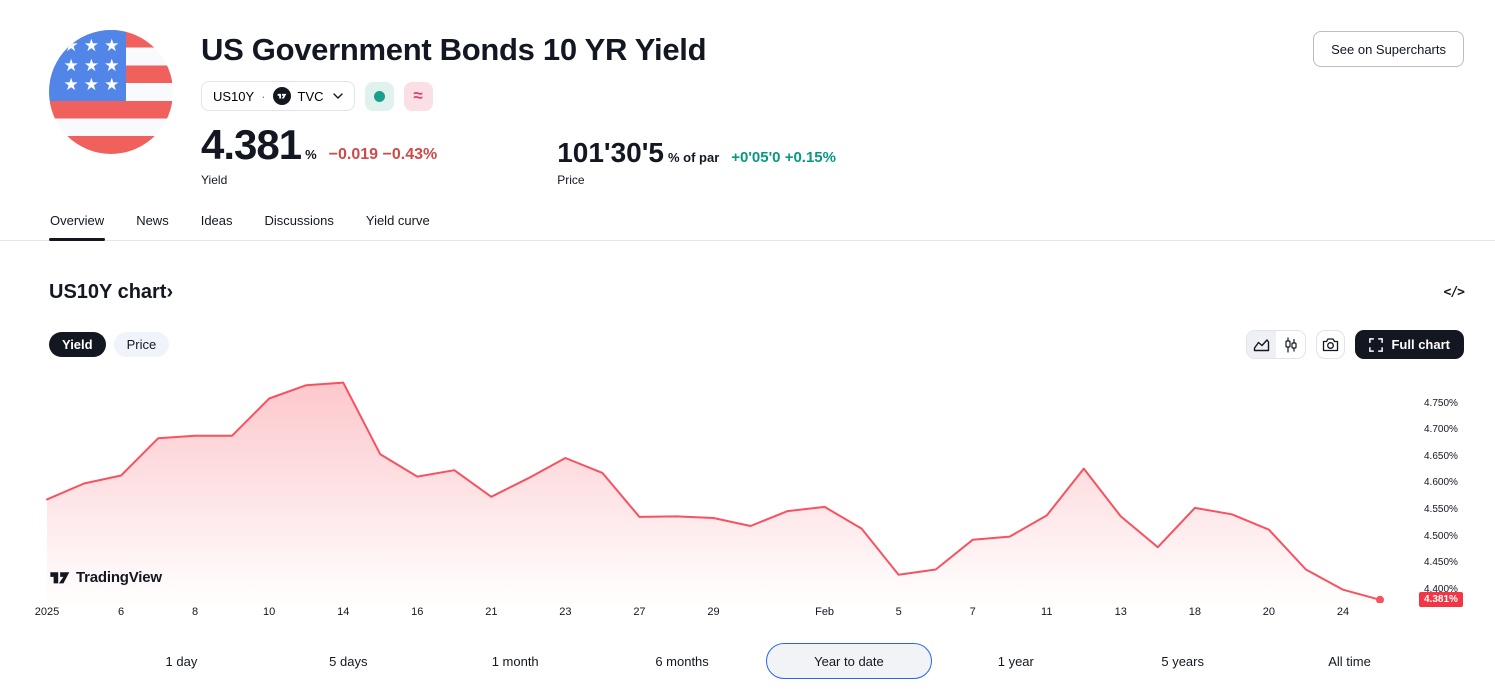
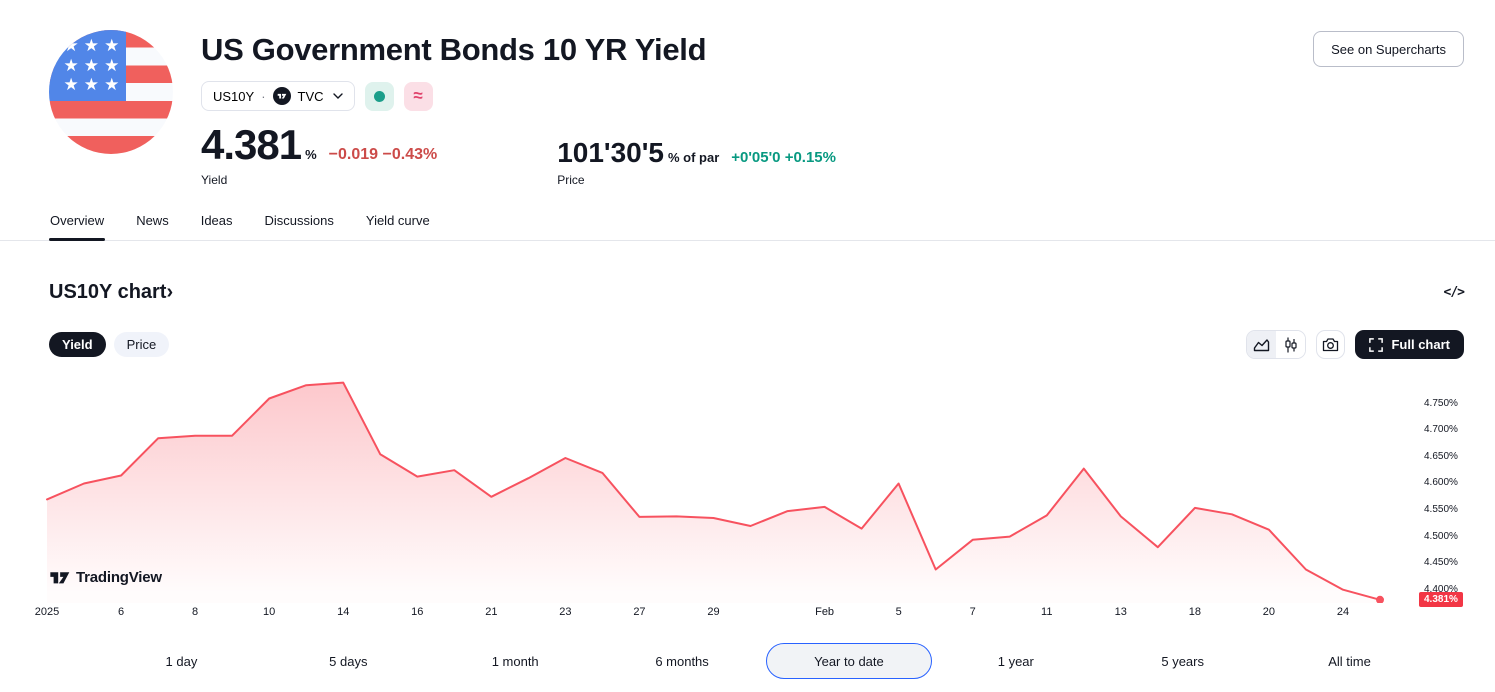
Feb 5: 4.43% -> 4.60%
